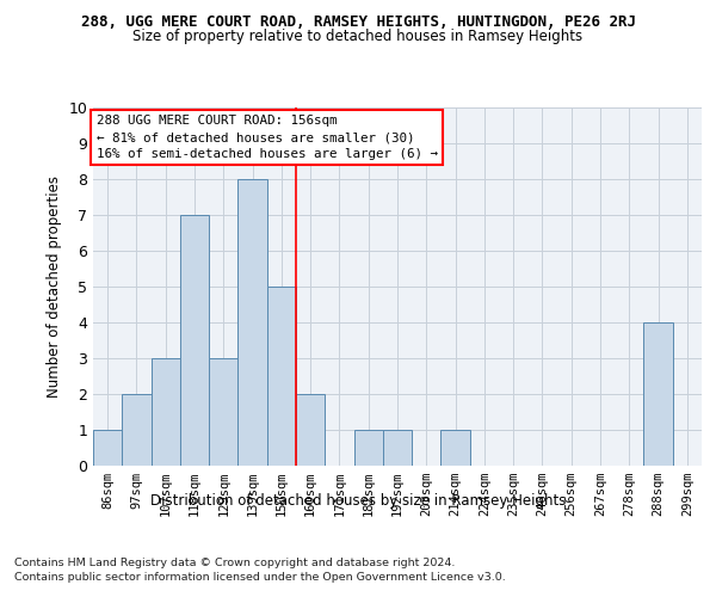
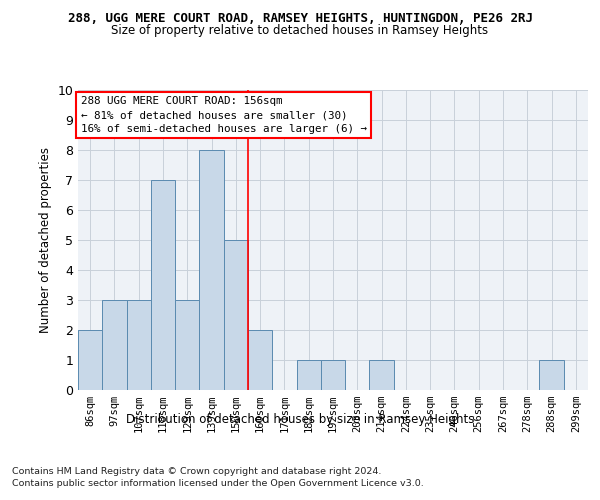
86sqm: 1 -> 2
97sqm: 2 -> 3
288sqm: 4 -> 1
